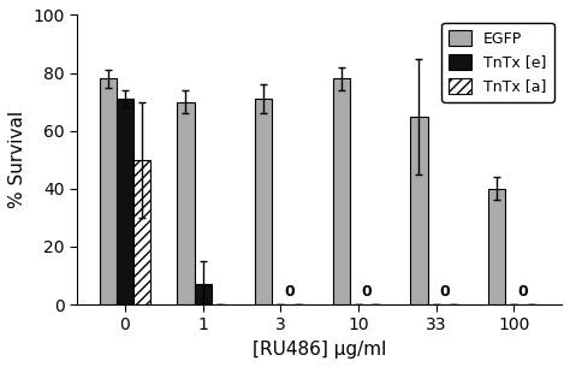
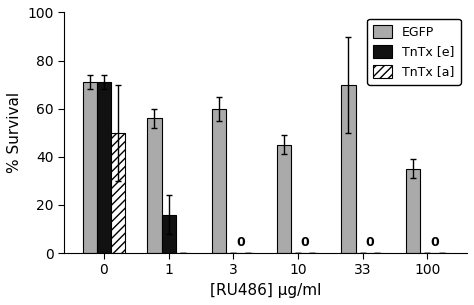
EGFP/0: 78 -> 71
EGFP/1: 70 -> 56
TnTx [e]/1: 7 -> 16
EGFP/3: 71 -> 60
EGFP/10: 78 -> 45
EGFP/33: 65 -> 70
EGFP/100: 40 -> 35
